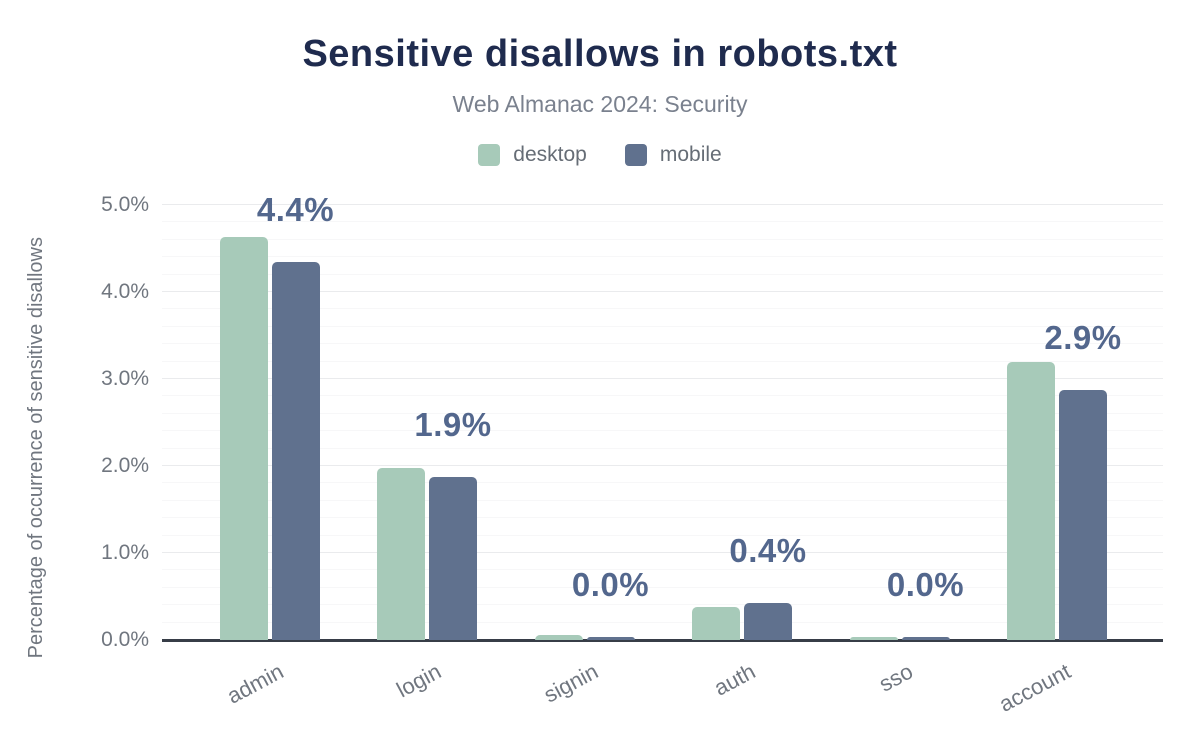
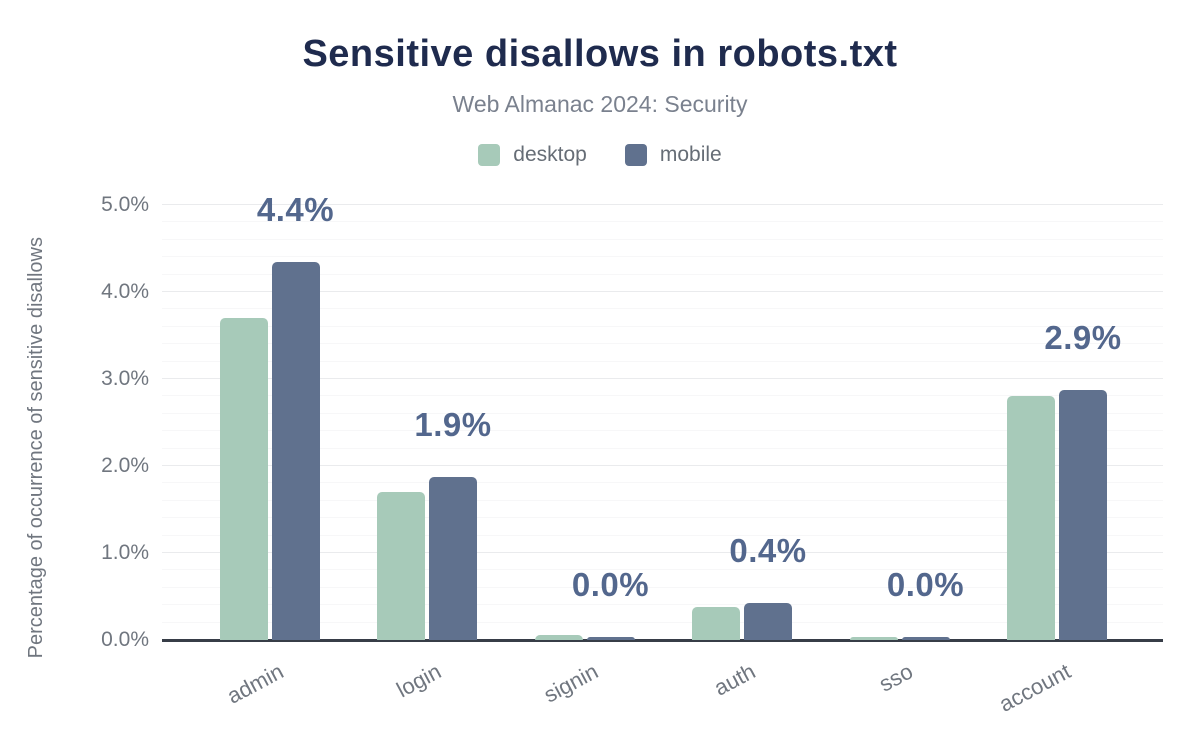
desktop/admin: 4.6% -> 3.7%
desktop/login: 2.0% -> 1.7%
desktop/account: 3.2% -> 2.8%
